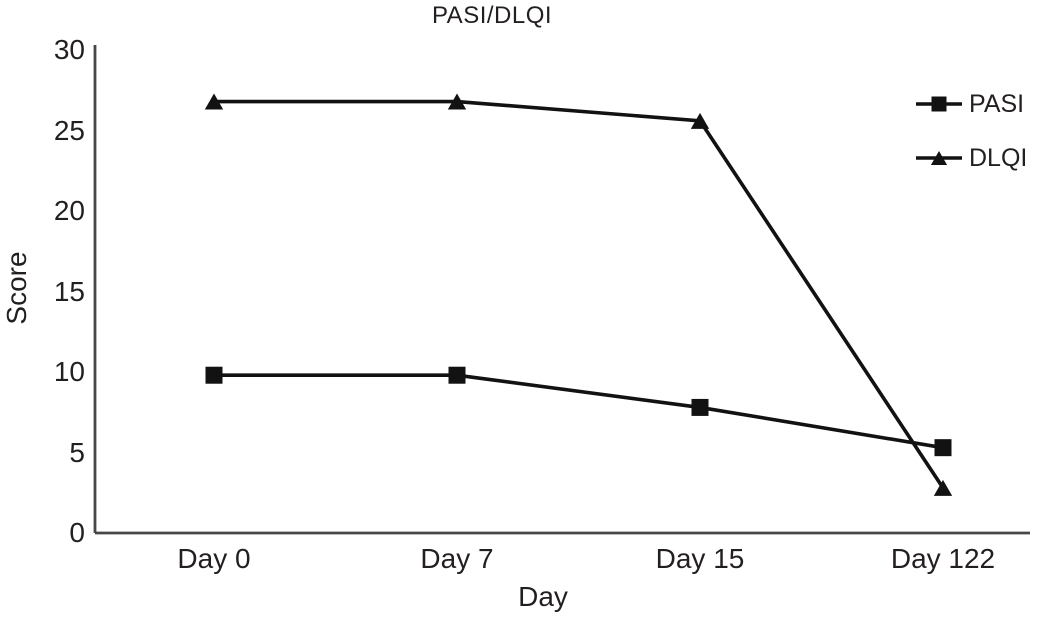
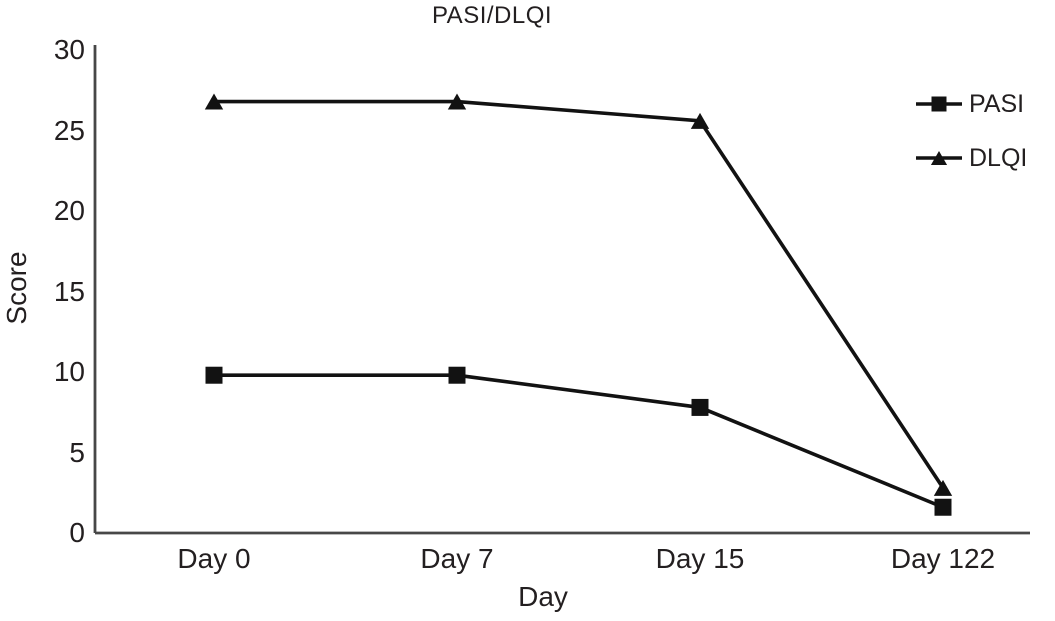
PASI/Day 122: 5.3 -> 1.6
